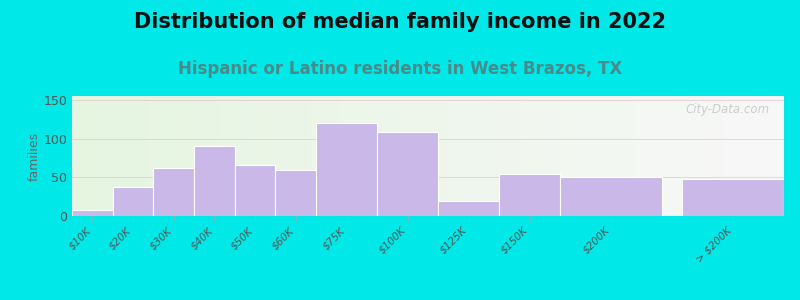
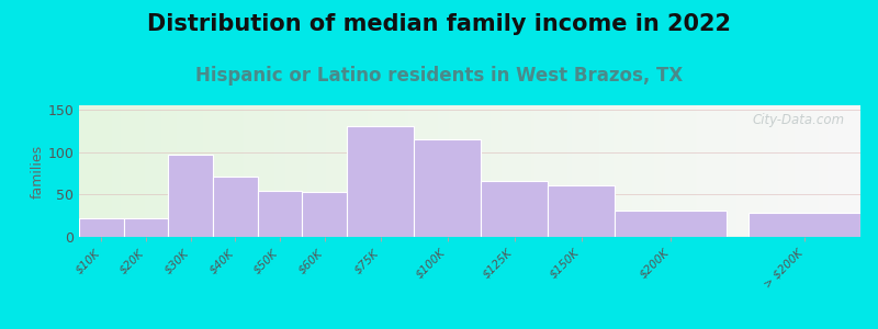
$10K: 8 -> 22
$20K: 38 -> 22
$30K: 62 -> 97
$40K: 90 -> 71
$50K: 66 -> 54
$60K: 60 -> 53
$75K: 120 -> 130
$100K: 108 -> 115
$125K: 20 -> 66
$150K: 54 -> 61
$200K: 50 -> 31
> $200K: 48 -> 28
